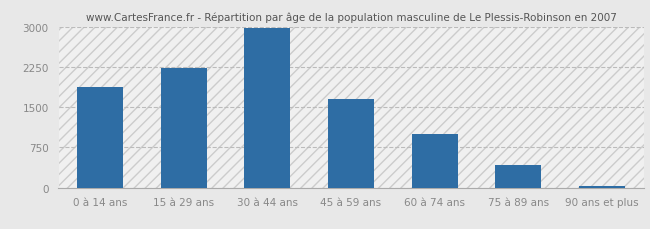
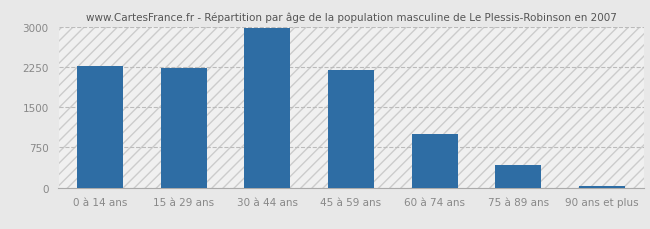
0 à 14 ans: 1880 -> 2260
45 à 59 ans: 1660 -> 2190
